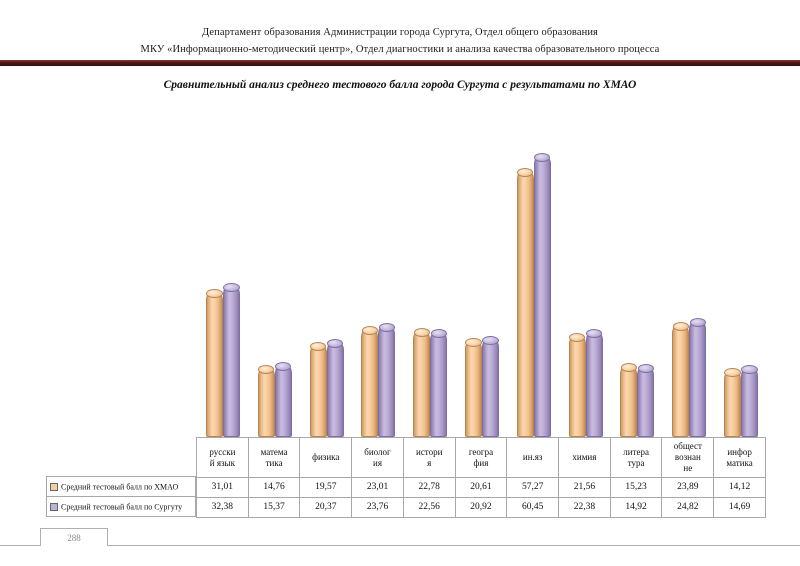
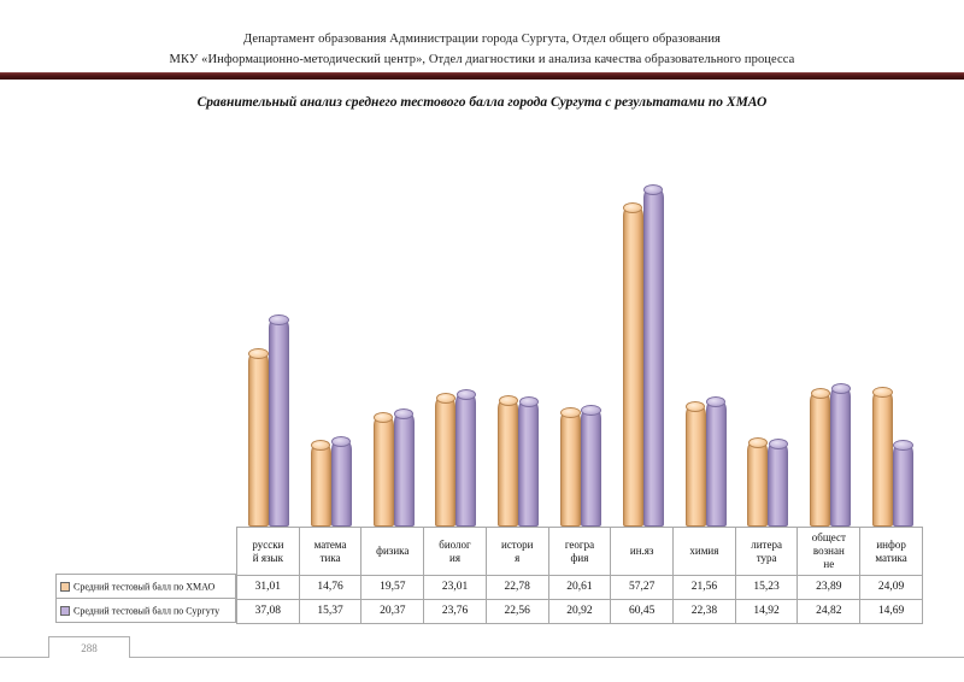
Средний тестовый балл по Сургуту/русский язык: 32,38 -> 37,08
Средний тестовый балл по ХМАО/информатика: 14,12 -> 24,09
